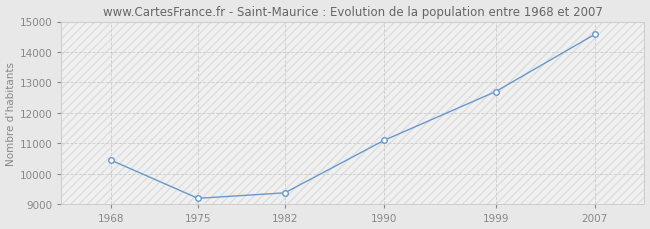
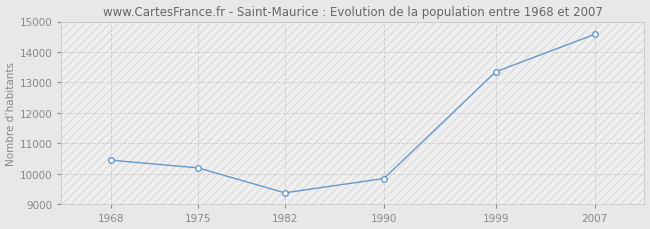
1975: 9200 -> 10200
1990: 11100 -> 9850
1999: 12700 -> 13350
